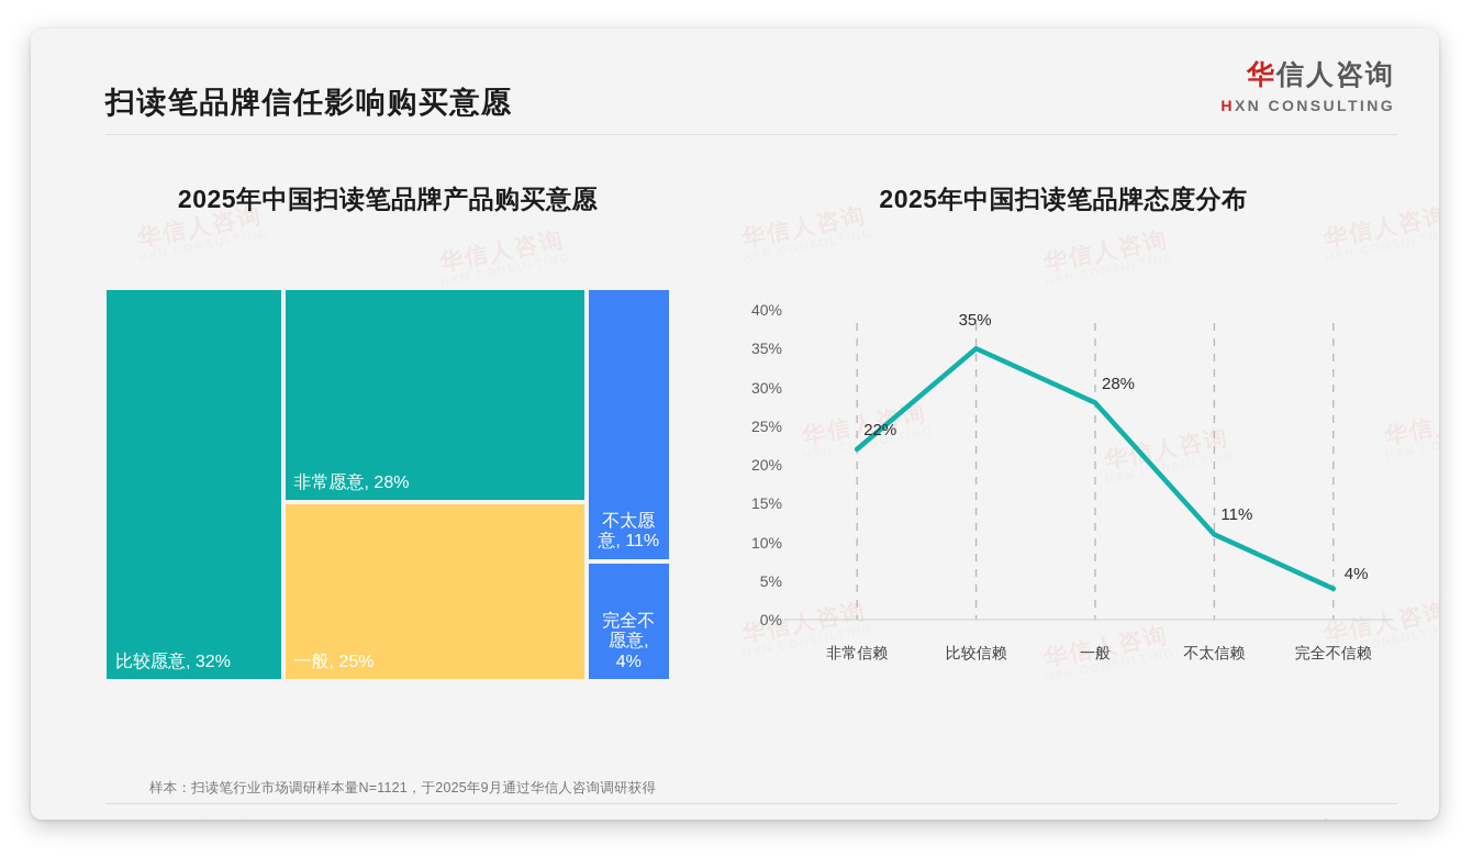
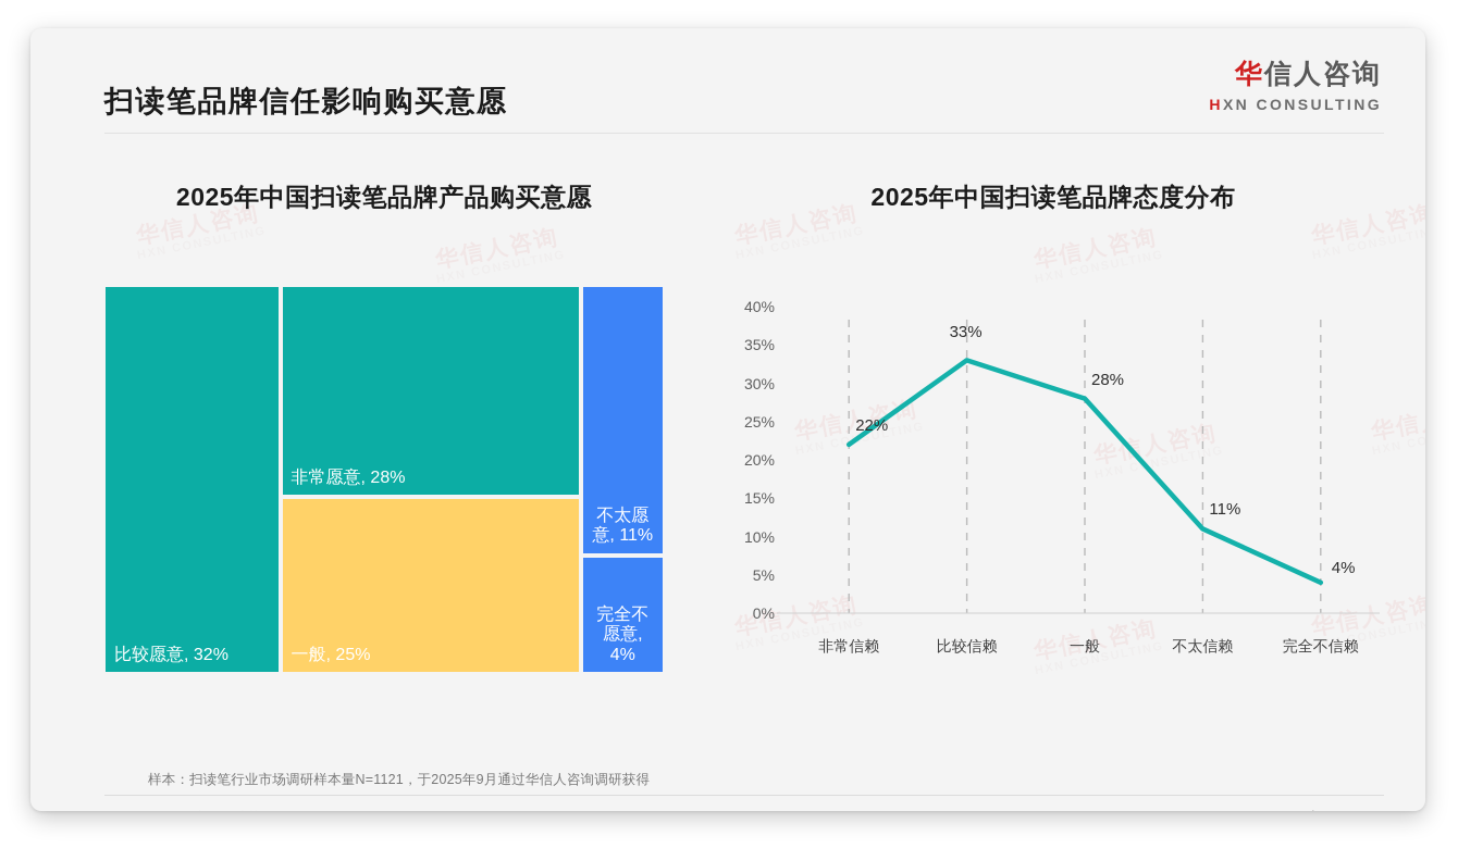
2025年中国扫读笔品牌态度分布/比较信赖: 35% -> 33%
